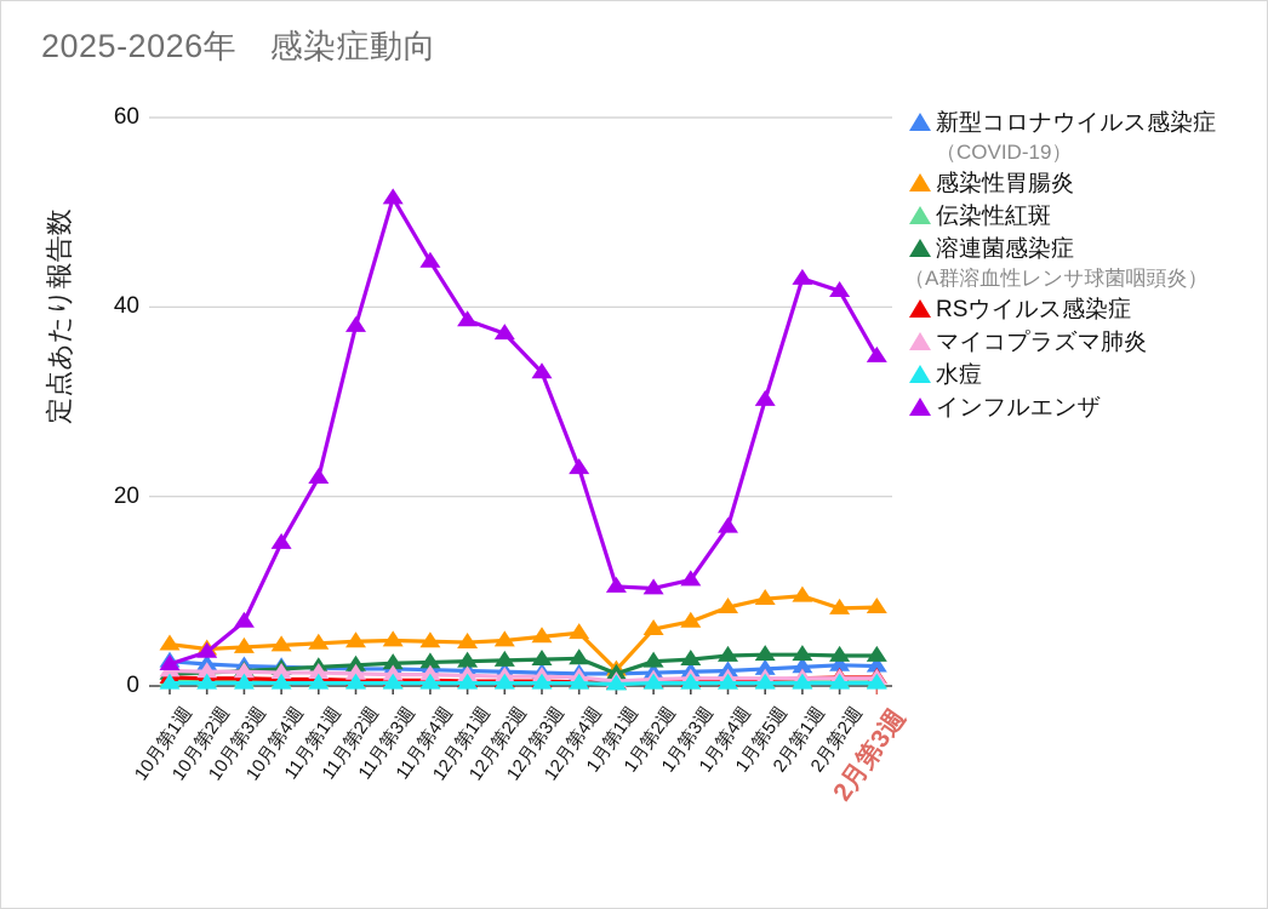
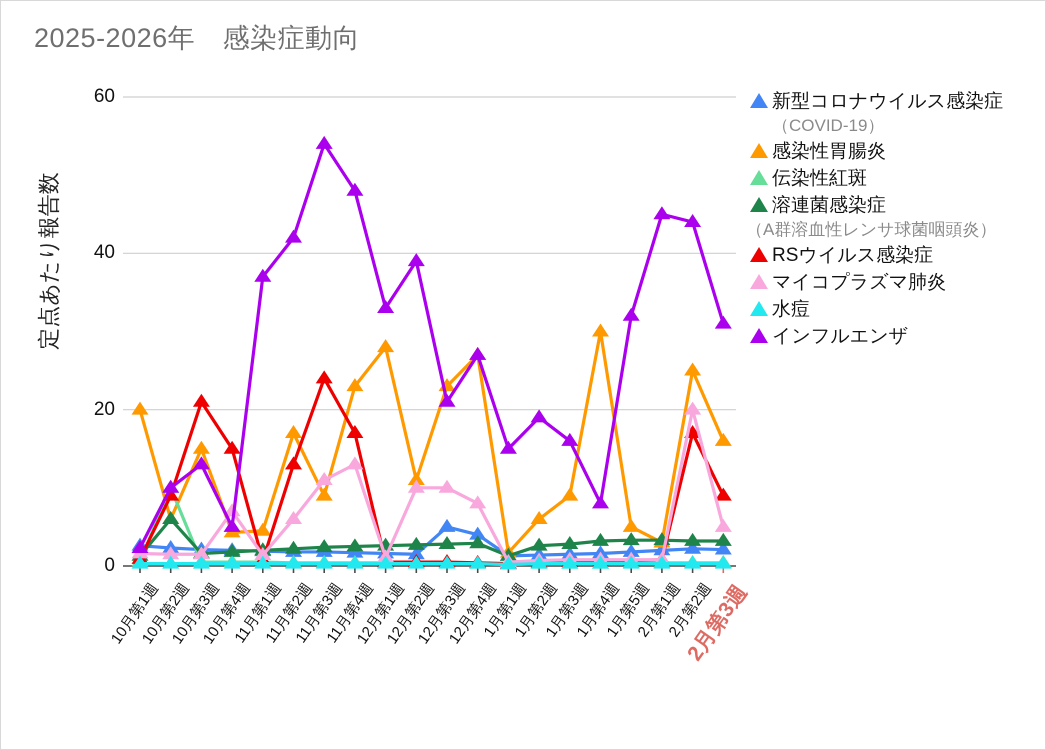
感染性胃腸炎/10月第1週: 4 -> 20
感染性胃腸炎/10月第2週: 4 -> 6
伝染性紅斑/10月第2週: 1 -> 10
溶連菌感染症/10月第2週: 1 -> 6
RSウイルス感染症/10月第2週: 1 -> 9
インフルエンザ/10月第2週: 4 -> 10
感染性胃腸炎/10月第3週: 4 -> 15
RSウイルス感染症/10月第3週: 1 -> 21
インフルエンザ/10月第3週: 7 -> 13
RSウイルス感染症/10月第4週: 1 -> 15
マイコプラズマ肺炎/10月第4週: 1 -> 7
インフルエンザ/10月第4週: 15 -> 5
インフルエンザ/11月第1週: 22 -> 37
感染性胃腸炎/11月第2週: 5 -> 17
RSウイルス感染症/11月第2週: 1 -> 13
マイコプラズマ肺炎/11月第2週: 1 -> 6
インフルエンザ/11月第2週: 38 -> 42
感染性胃腸炎/11月第3週: 5 -> 9
RSウイルス感染症/11月第3週: 1 -> 24
マイコプラズマ肺炎/11月第3週: 1 -> 11
インフルエンザ/11月第3週: 52 -> 54
感染性胃腸炎/11月第4週: 5 -> 23
RSウイルス感染症/11月第4週: 1 -> 17
マイコプラズマ肺炎/11月第4週: 1 -> 13
インフルエンザ/11月第4週: 45 -> 48
感染性胃腸炎/12月第1週: 5 -> 28
インフルエンザ/12月第1週: 39 -> 33
感染性胃腸炎/12月第2週: 5 -> 11
マイコプラズマ肺炎/12月第2週: 1 -> 10
インフルエンザ/12月第2週: 37 -> 39
新型コロナウイルス感染症/12月第3週: 1 -> 5
感染性胃腸炎/12月第3週: 5 -> 23
マイコプラズマ肺炎/12月第3週: 1 -> 10
インフルエンザ/12月第3週: 33 -> 21
新型コロナウイルス感染症/12月第4週: 1 -> 4
感染性胃腸炎/12月第4週: 6 -> 27
マイコプラズマ肺炎/12月第4週: 1 -> 8
インフルエンザ/12月第4週: 23 -> 27
インフルエンザ/1月第1週: 10 -> 15
インフルエンザ/1月第2週: 10 -> 19
感染性胃腸炎/1月第3週: 7 -> 9
インフルエンザ/1月第3週: 11 -> 16
感染性胃腸炎/1月第4週: 8 -> 30
インフルエンザ/1月第4週: 17 -> 8
感染性胃腸炎/1月第5週: 9 -> 5
インフルエンザ/1月第5週: 30 -> 32
感染性胃腸炎/2月第1週: 10 -> 3
インフルエンザ/2月第1週: 43 -> 45
感染性胃腸炎/2月第2週: 8 -> 25
RSウイルス感染症/2月第2週: 1 -> 17
マイコプラズマ肺炎/2月第2週: 1 -> 20
インフルエンザ/2月第2週: 42 -> 44
感染性胃腸炎/2月第3週: 8 -> 16
RSウイルス感染症/2月第3週: 1 -> 9
マイコプラズマ肺炎/2月第3週: 1 -> 5
インフルエンザ/2月第3週: 35 -> 31
